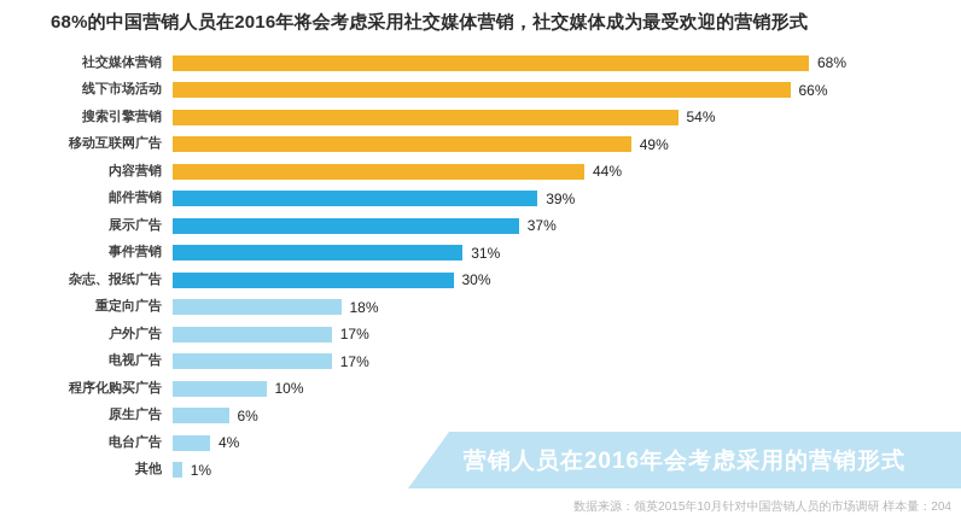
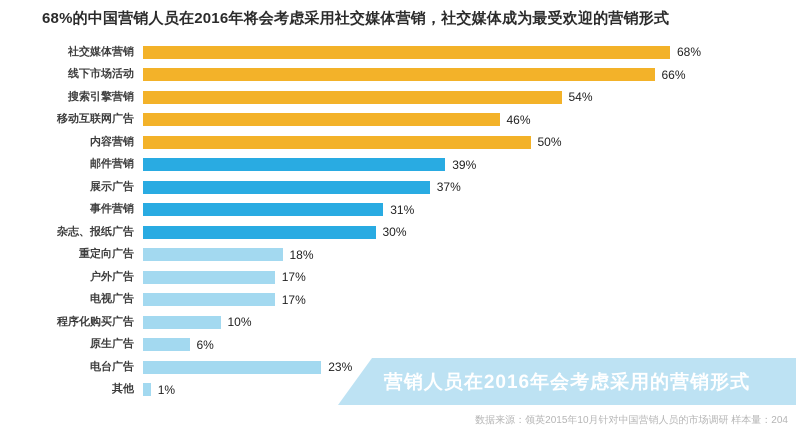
移动互联网广告: 49% -> 46%
内容营销: 44% -> 50%
电台广告: 4% -> 23%
